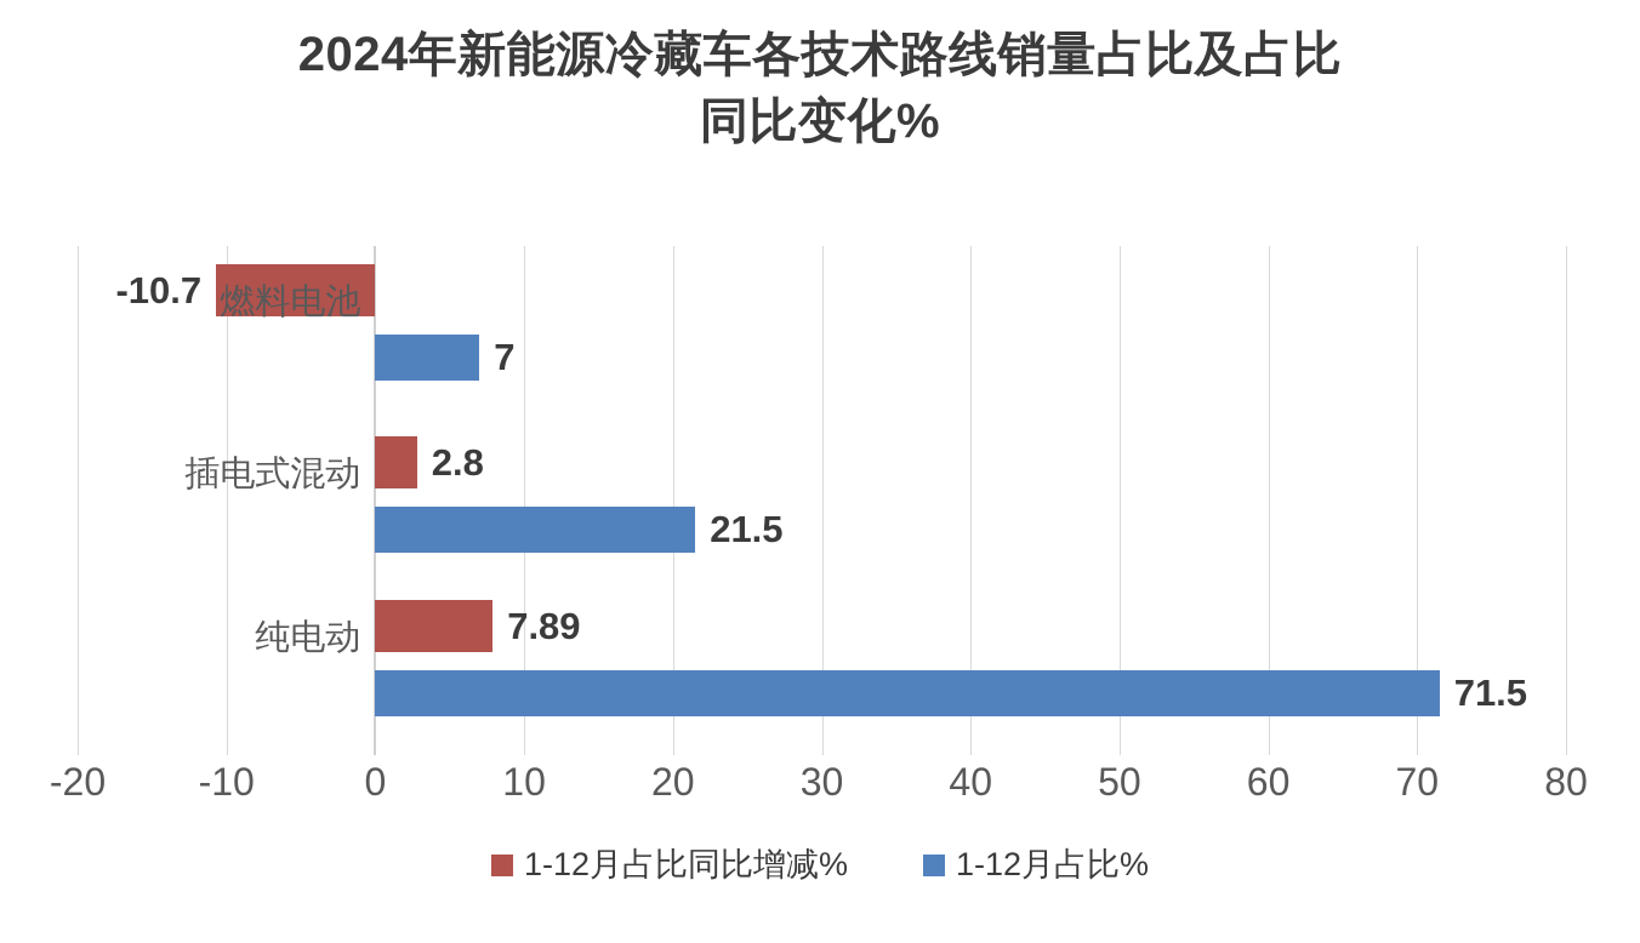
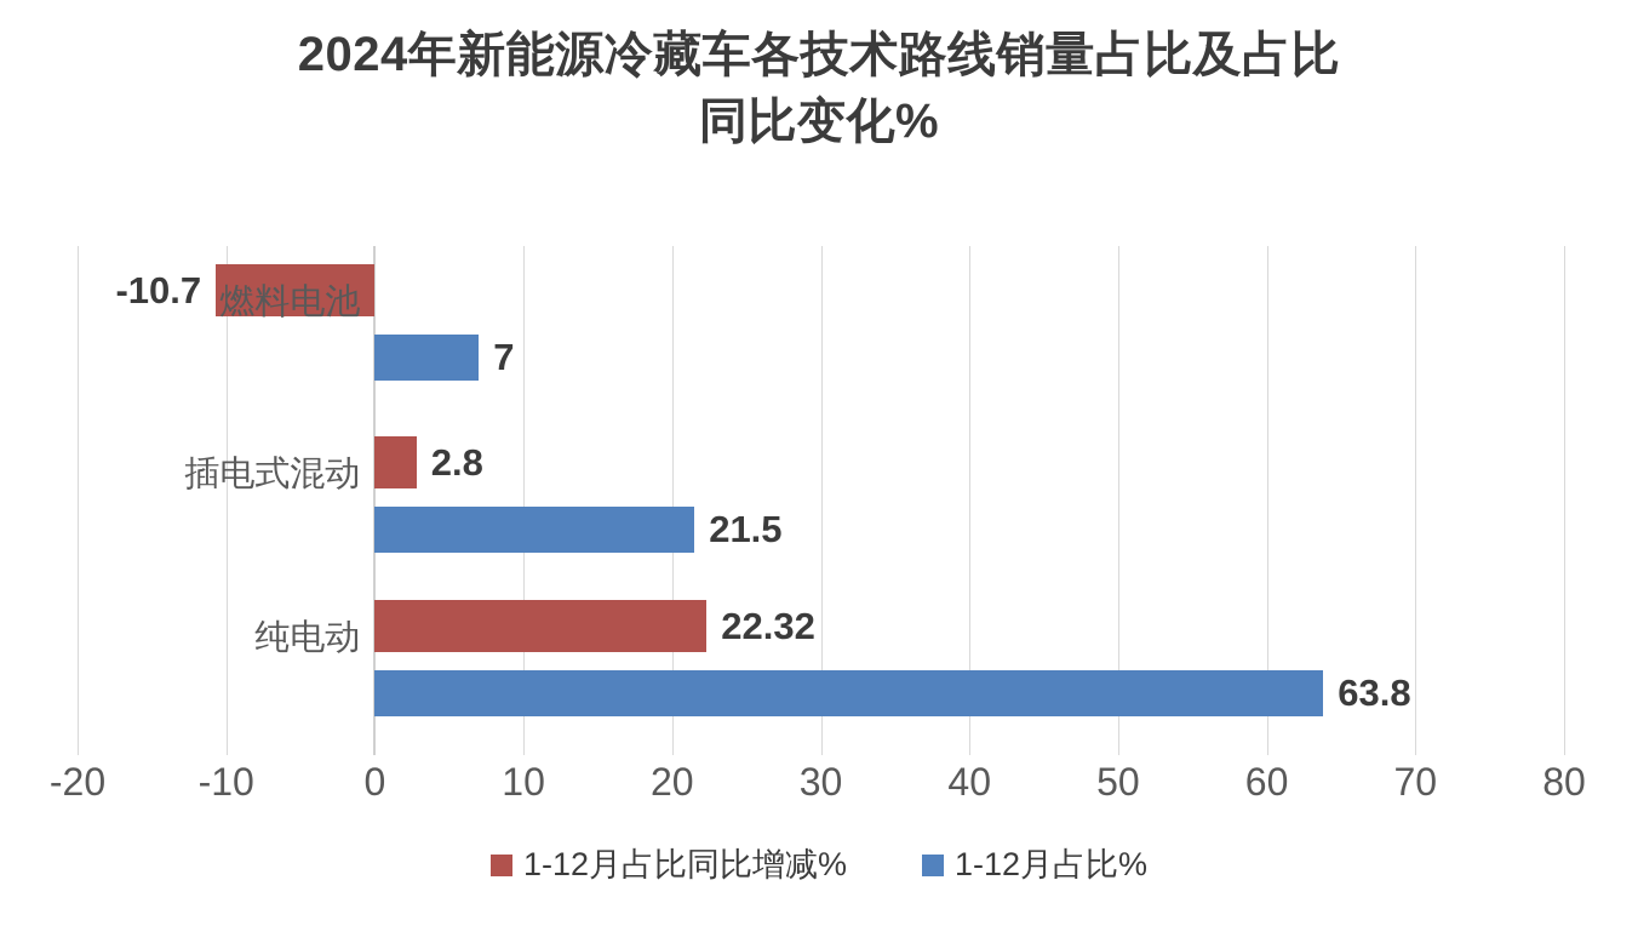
1-12月占比同比增减%/纯电动: 7.89 -> 22.32
1-12月占比%/纯电动: 71.5 -> 63.8
